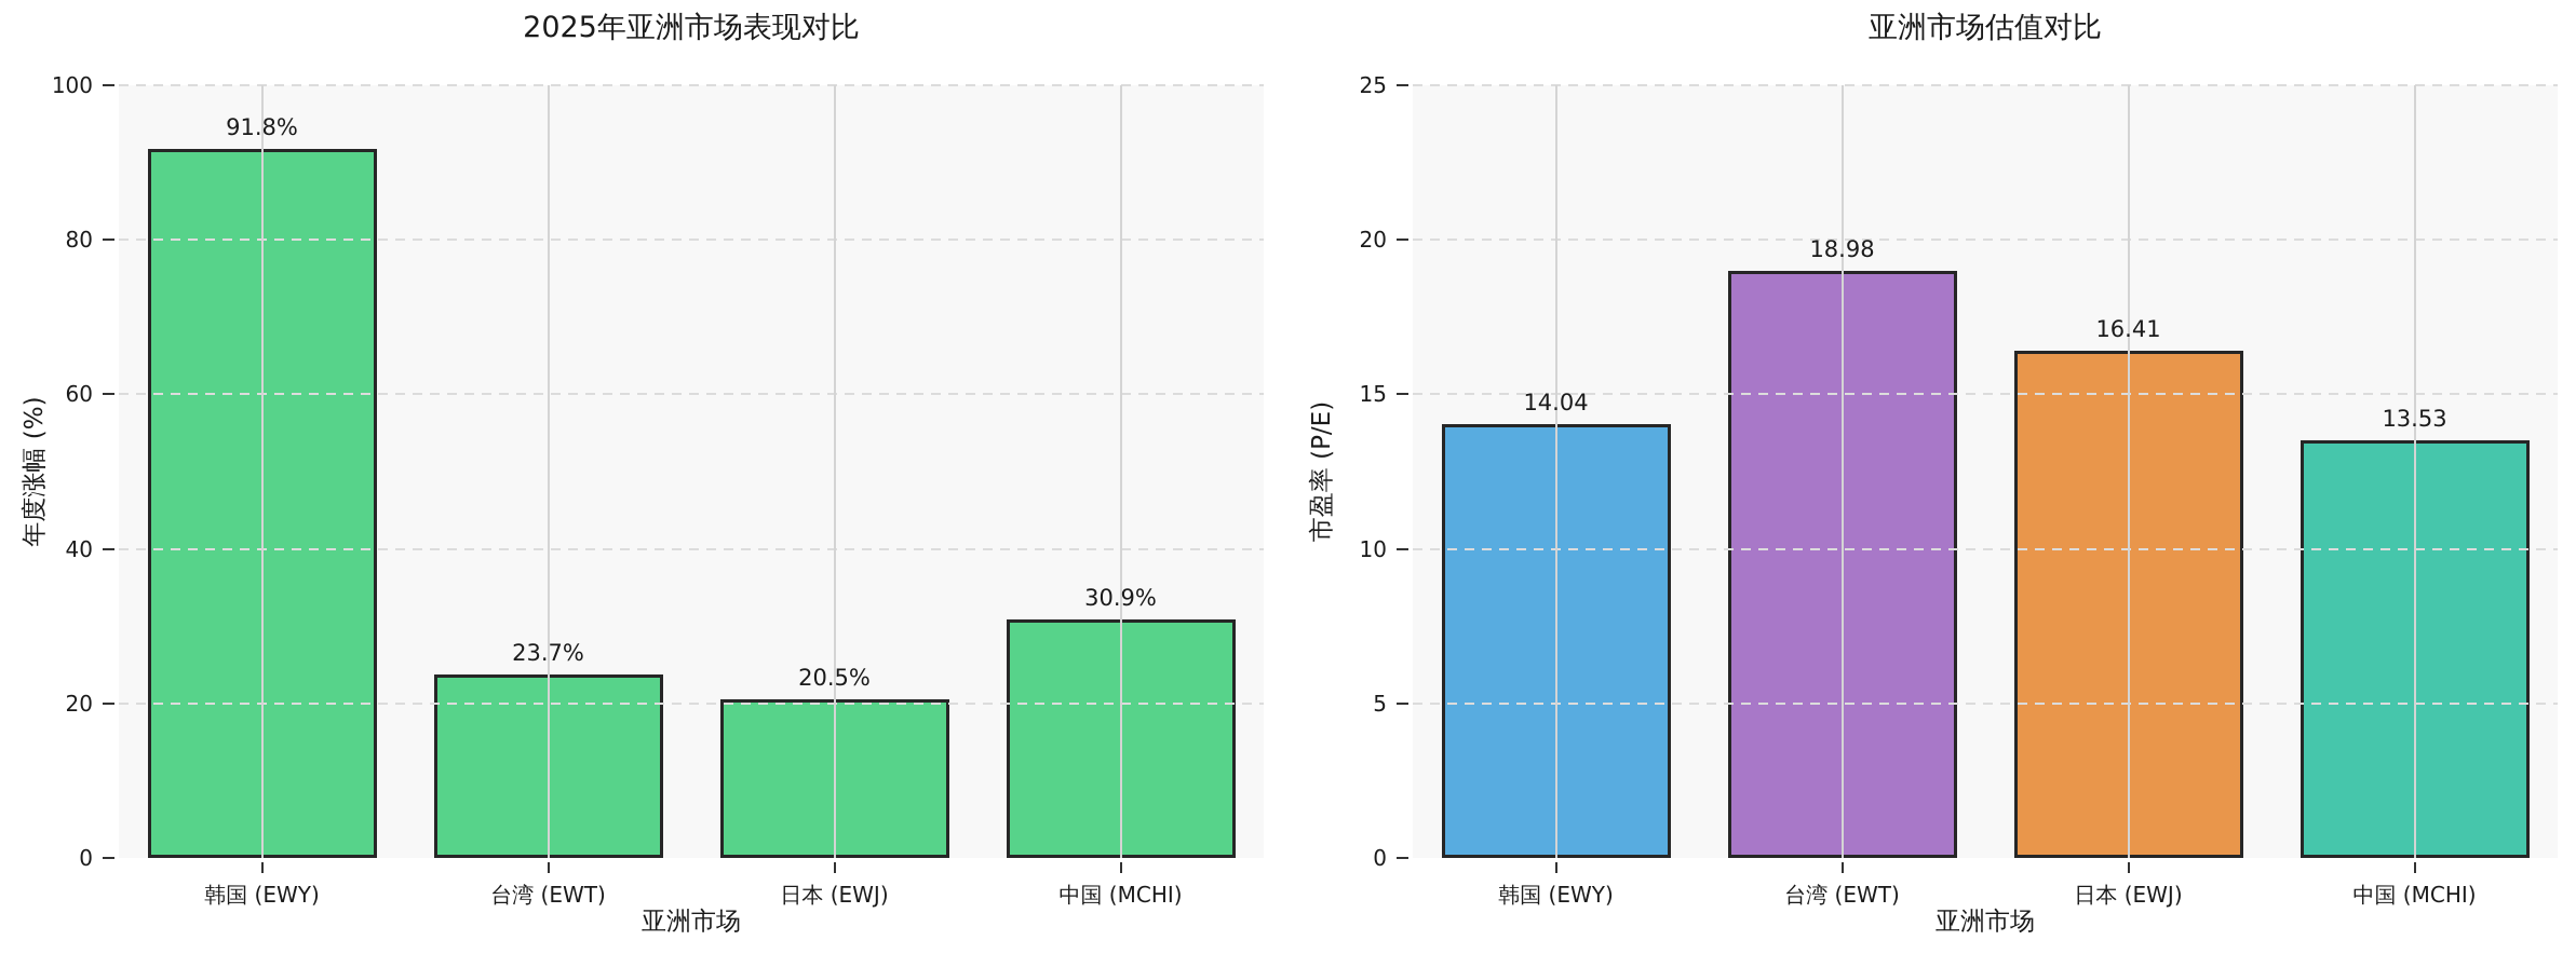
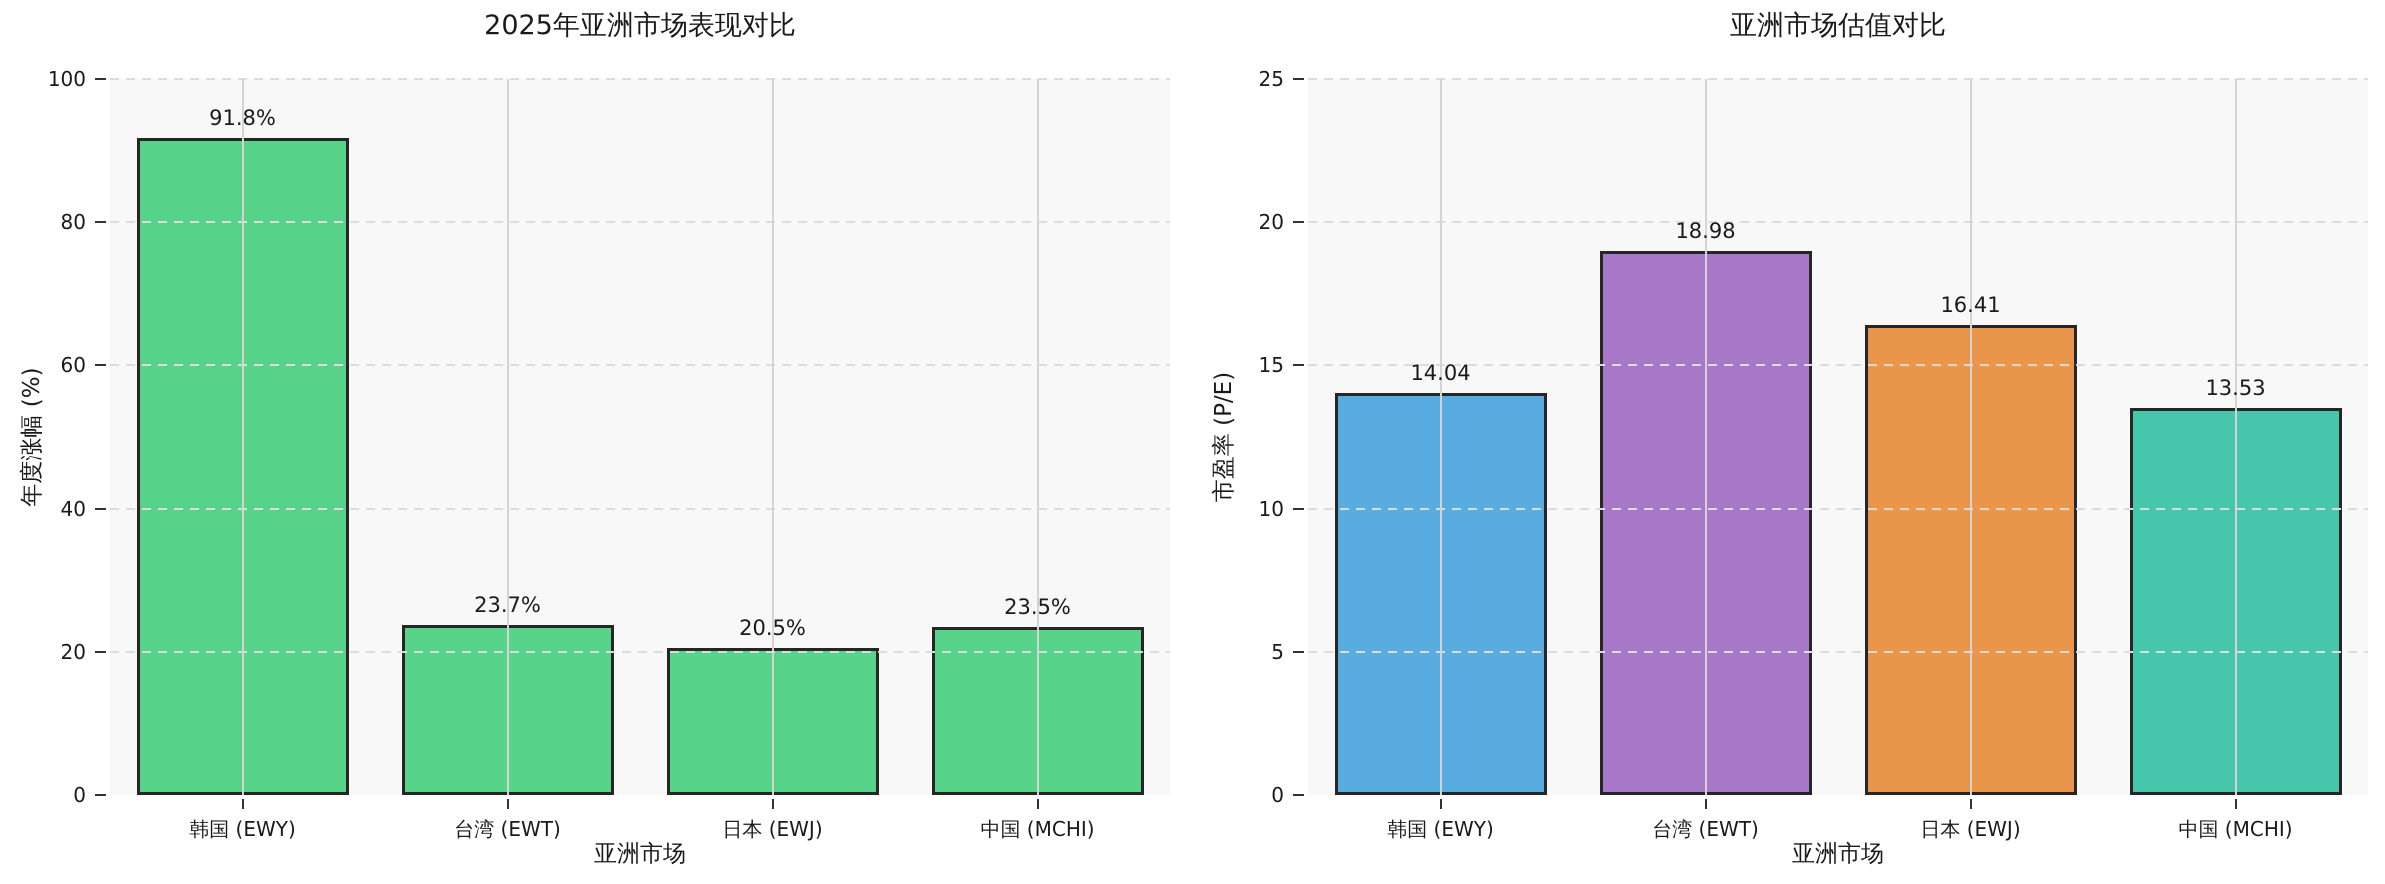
2025年亚洲市场表现对比/中国 (MCHI): 30.9% -> 23.5%
